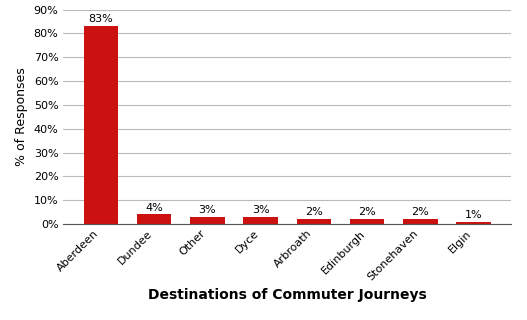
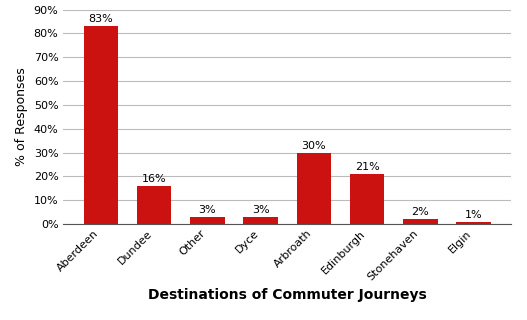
Dundee: 4% -> 16%
Arbroath: 2% -> 30%
Edinburgh: 2% -> 21%
